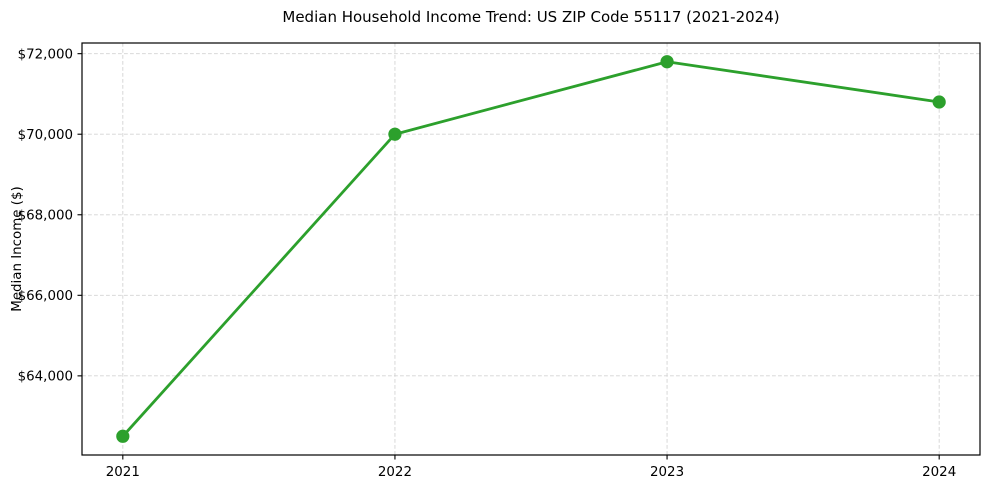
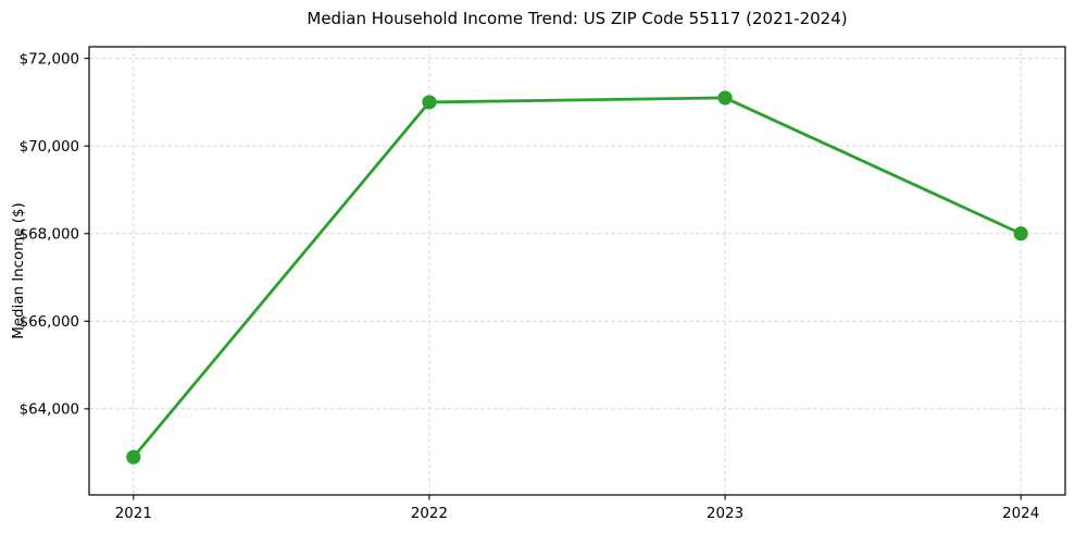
2021: $62500 -> $62900
2022: $70000 -> $71000
2023: $71800 -> $71100
2024: $70800 -> $68000
